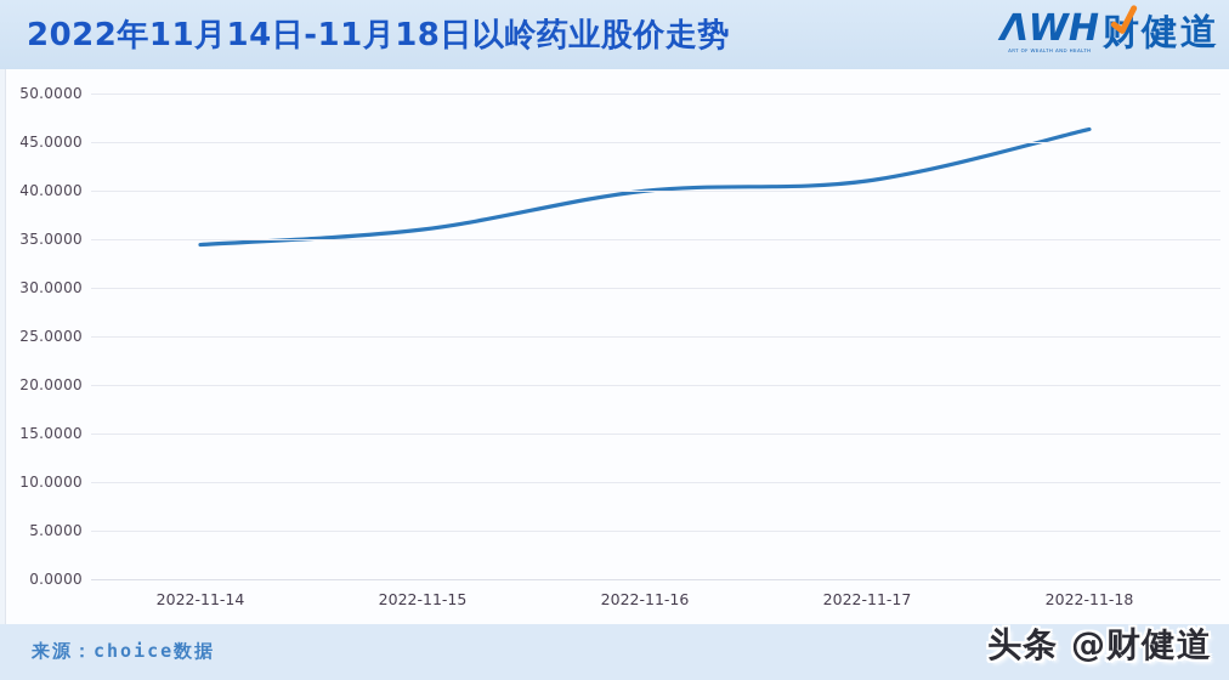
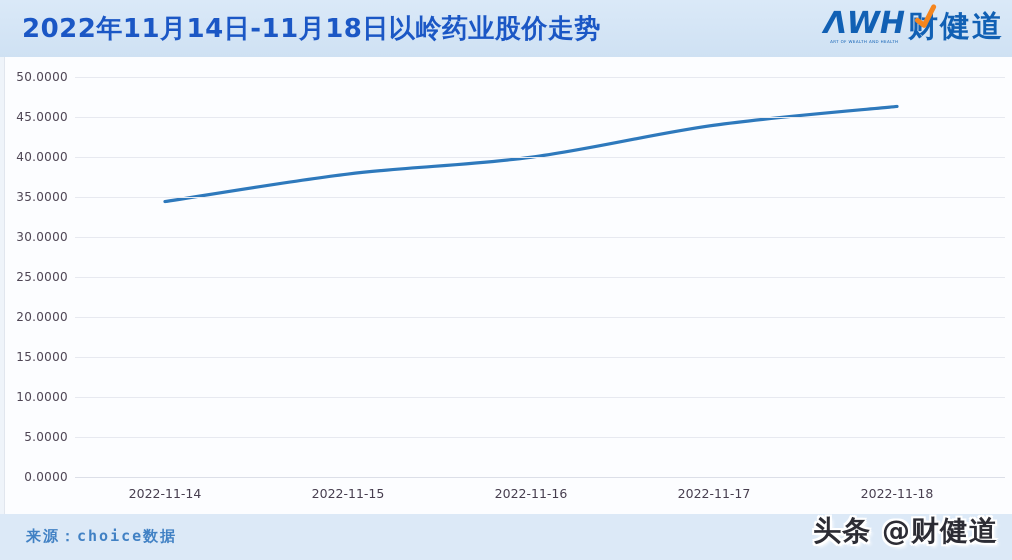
2022-11-15: 36 -> 38
2022-11-17: 41 -> 44
